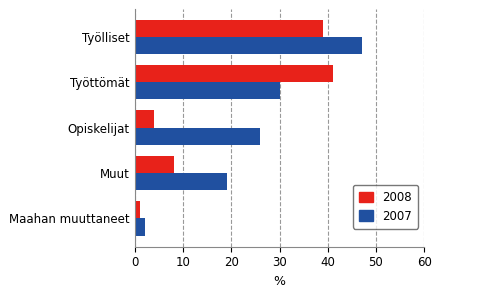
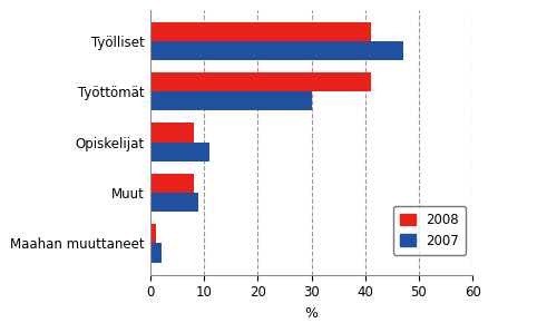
2008/Työlliset: 39 -> 41
2008/Opiskelijat: 4 -> 8
2007/Opiskelijat: 26 -> 11
2007/Muut: 19 -> 9
